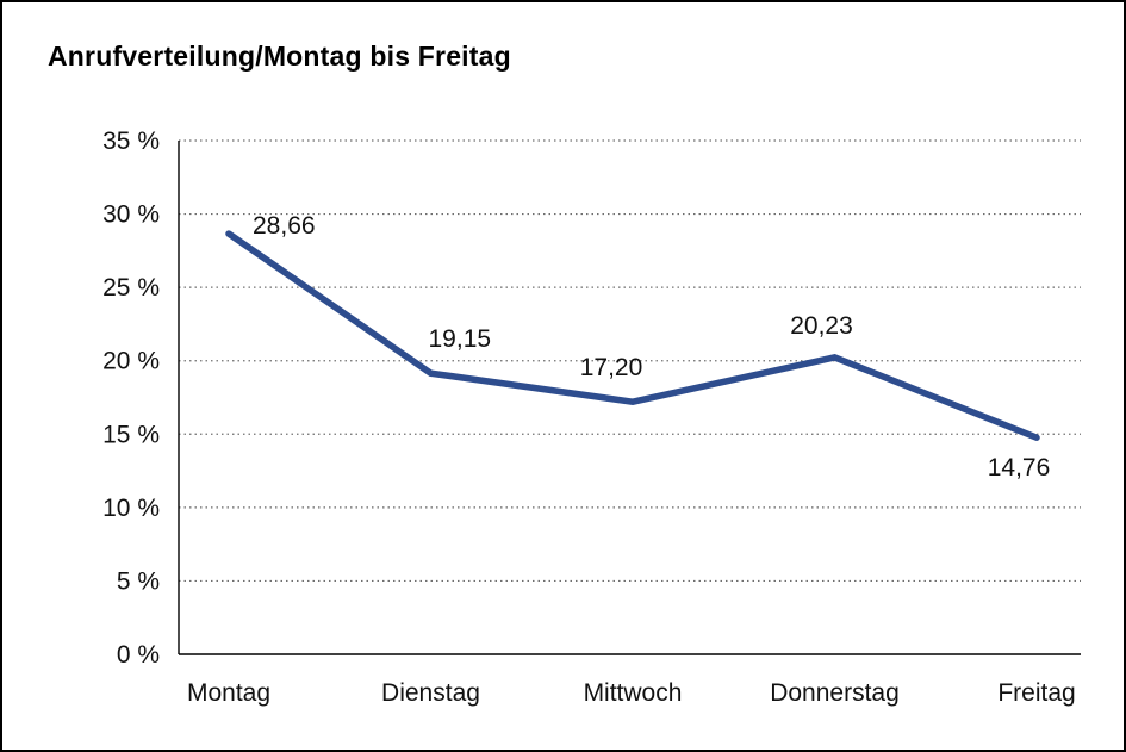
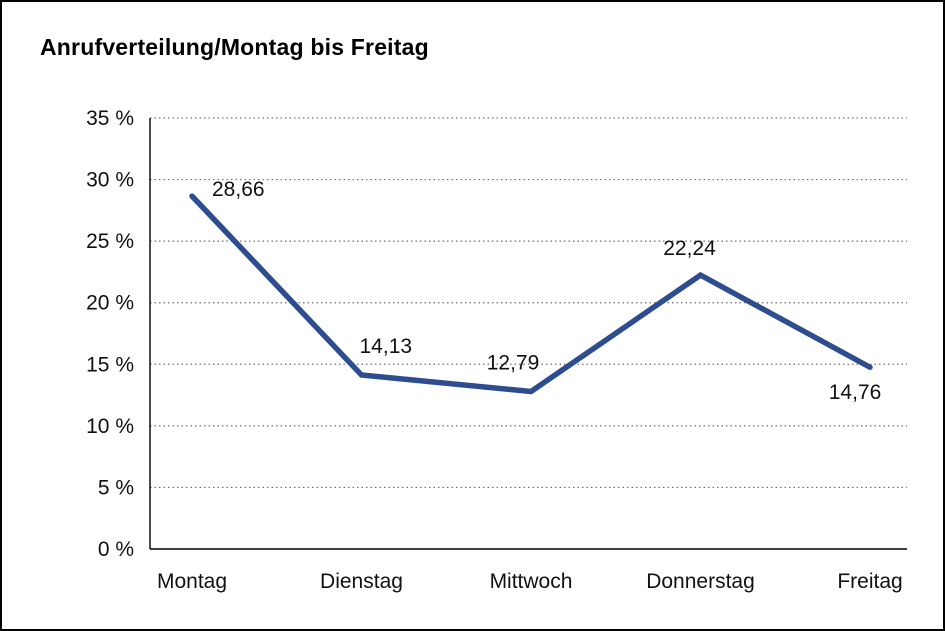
Dienstag: 19,15 -> 14,13
Mittwoch: 17,20 -> 12,79
Donnerstag: 20,23 -> 22,24
